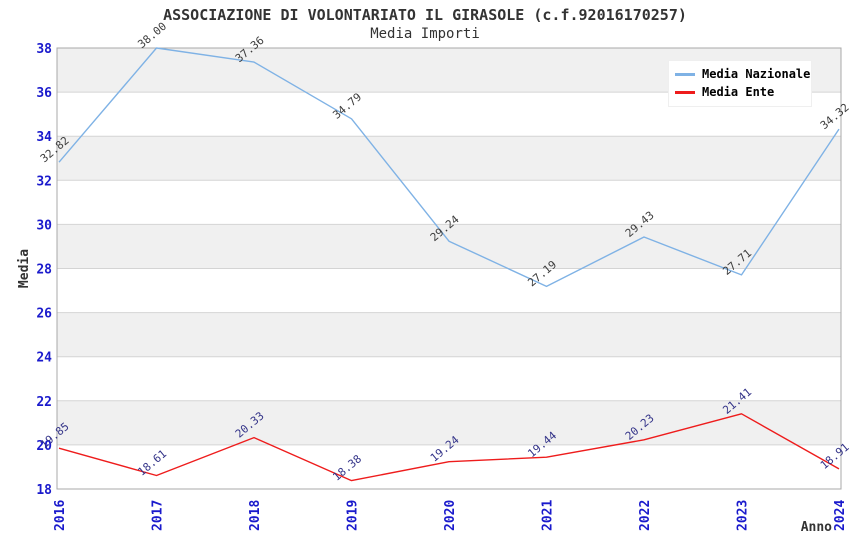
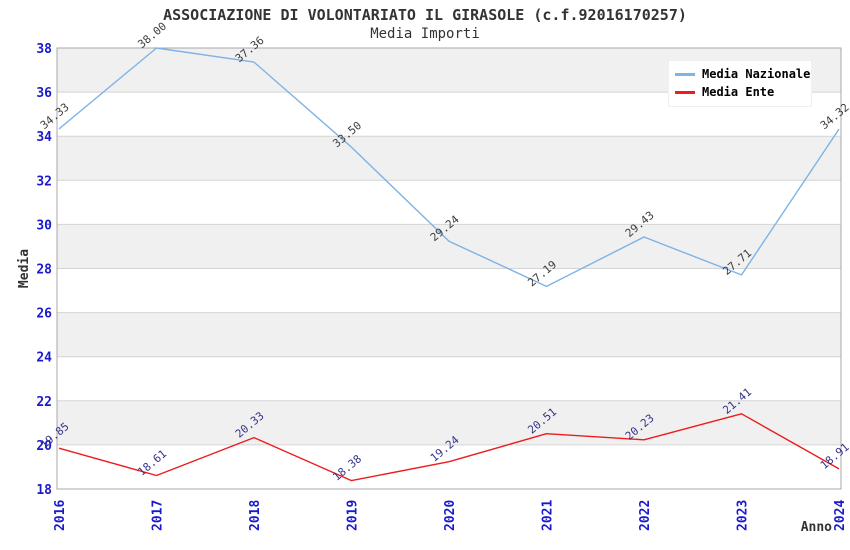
Media Nazionale/2016: 32.82 -> 34.33
Media Nazionale/2019: 34.79 -> 33.50
Media Ente/2021: 19.44 -> 20.51
